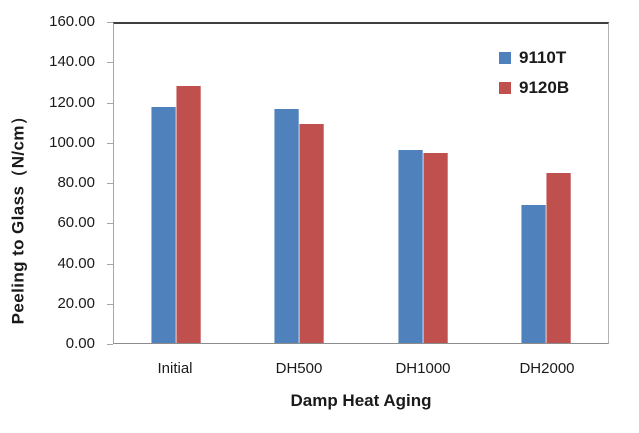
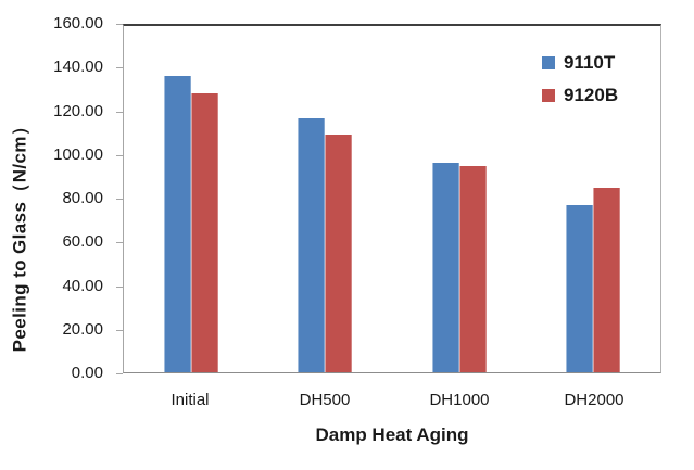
9110T/Initial: 118 -> 136
9110T/DH2000: 69 -> 77
